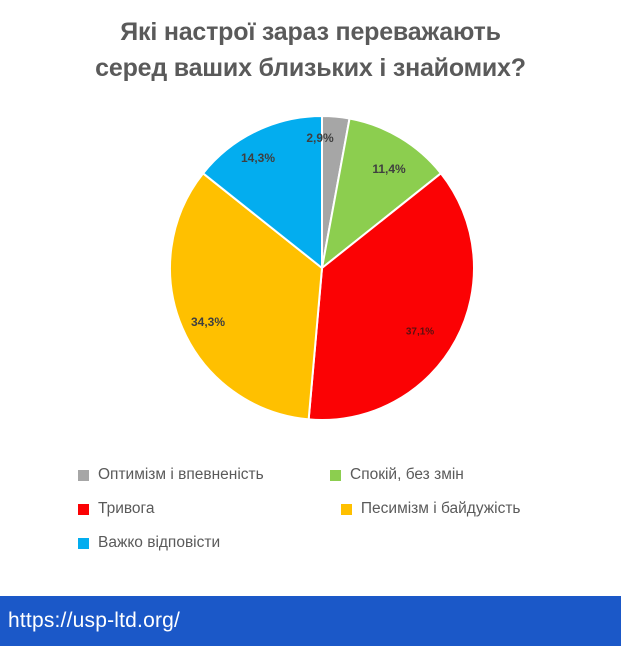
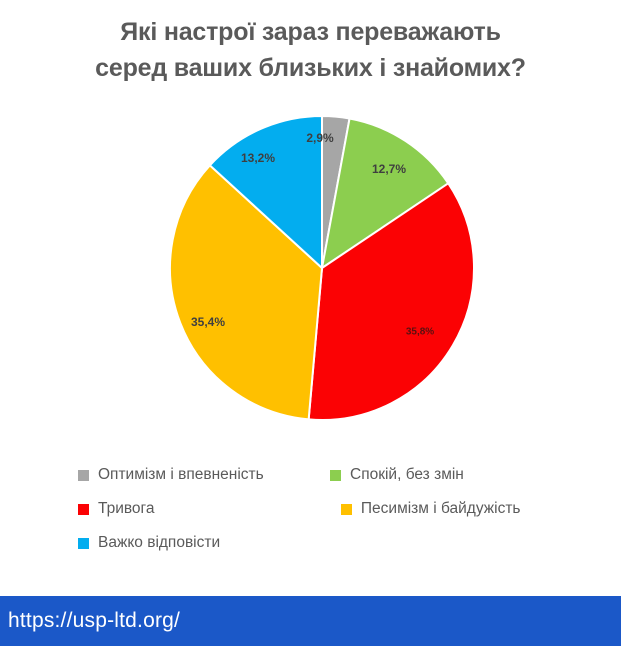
Спокій, без змін: 11,4% -> 12,7%
Тривога: 37,1% -> 35,8%
Песимізм і байдужість: 34,3% -> 35,4%
Важко відповісти: 14,3% -> 13,2%
